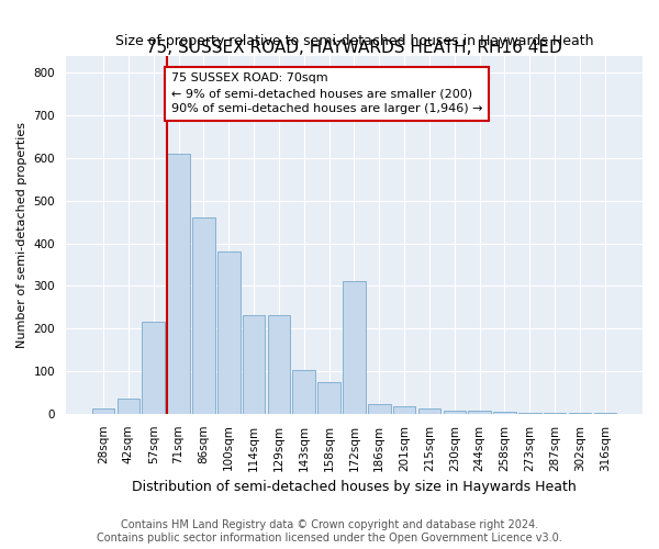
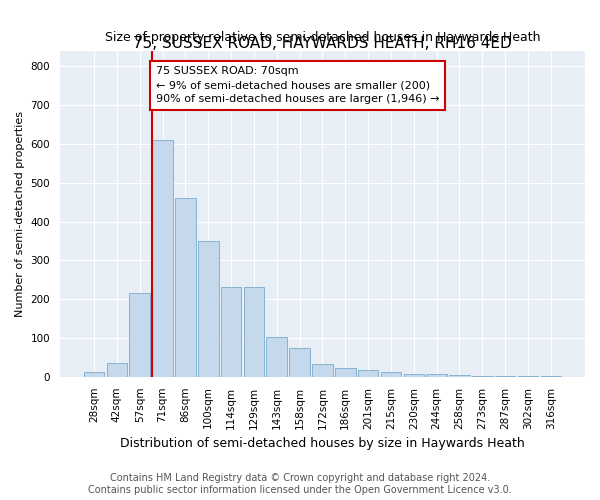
100sqm: 380 -> 350
172sqm: 310 -> 32
